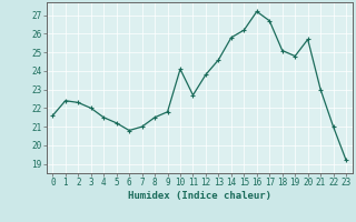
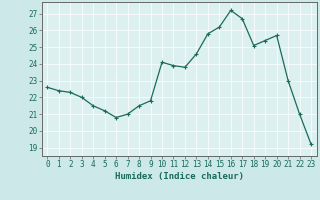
0: 21.6 -> 22.6
11: 22.7 -> 23.9
19: 24.8 -> 25.4
